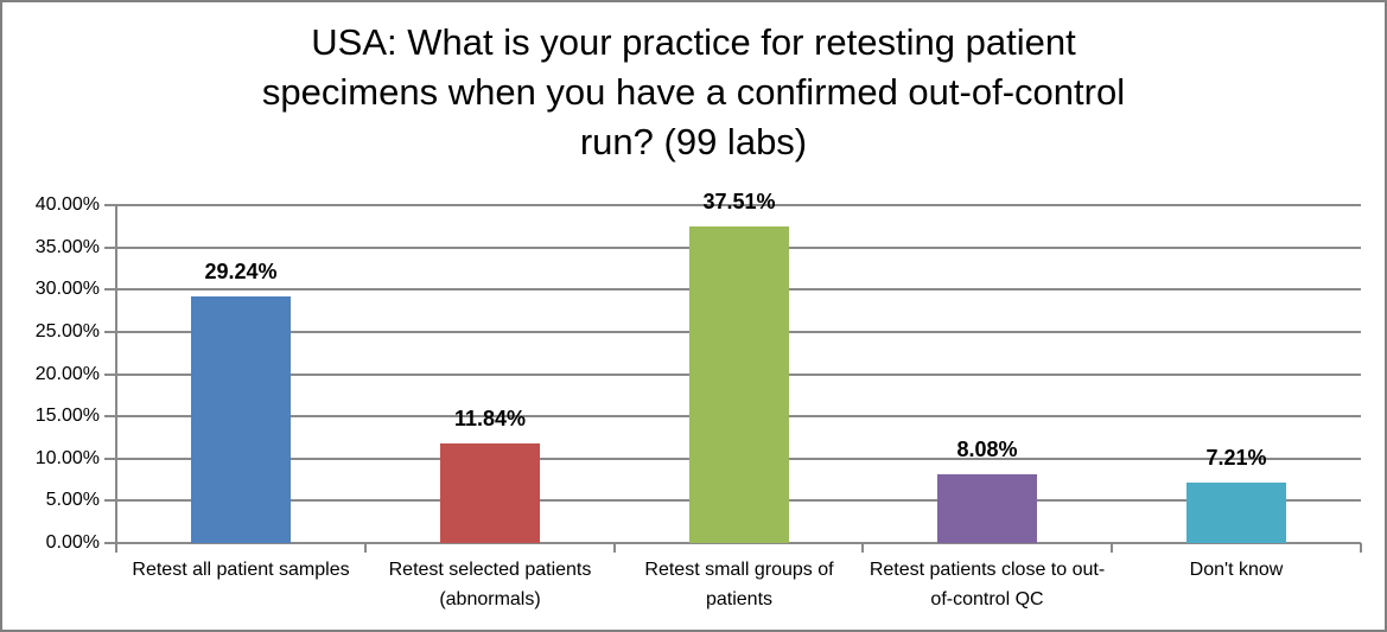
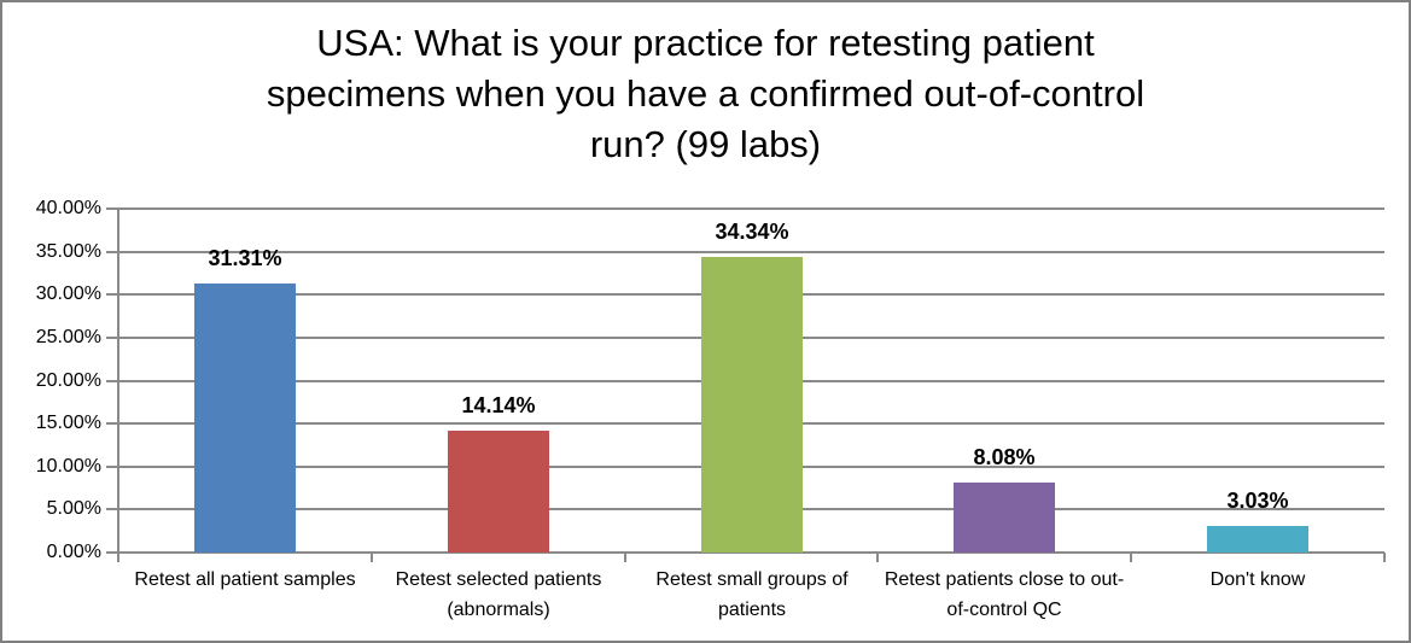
Retest all patient samples: 29.24% -> 31.31%
Retest selected patients (abnormals): 11.84% -> 14.14%
Retest small groups of patients: 37.51% -> 34.34%
Don't know: 7.21% -> 3.03%
